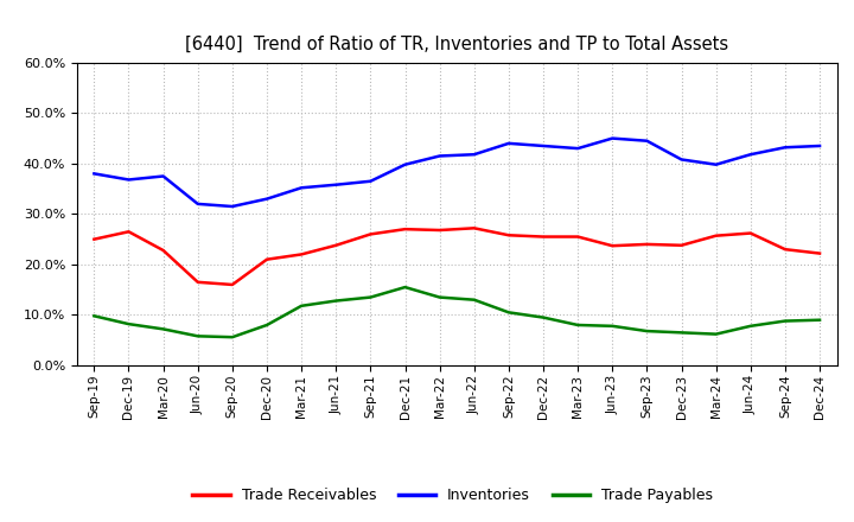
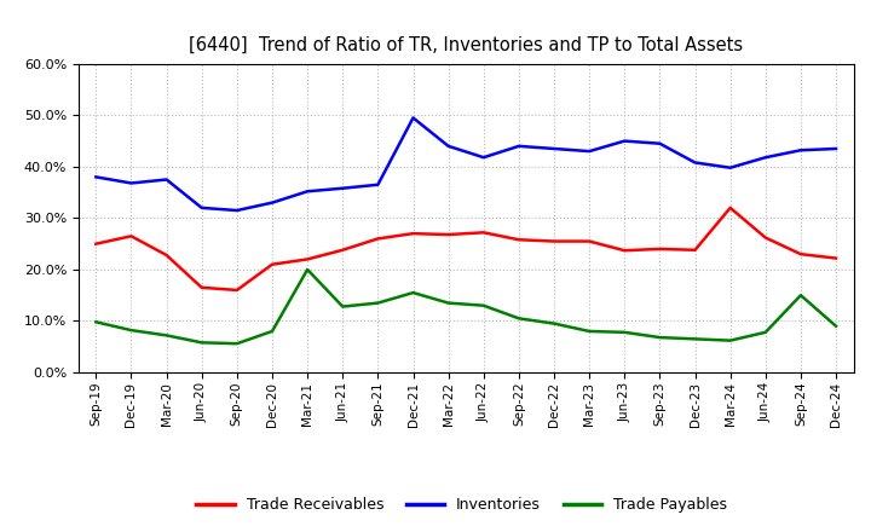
Trade Payables/Mar-21: 11.8% -> 20.0%
Inventories/Dec-21: 39.8% -> 49.5%
Inventories/Mar-22: 41.5% -> 44.0%
Trade Receivables/Mar-24: 25.7% -> 32.0%
Trade Payables/Sep-24: 8.8% -> 15.0%
